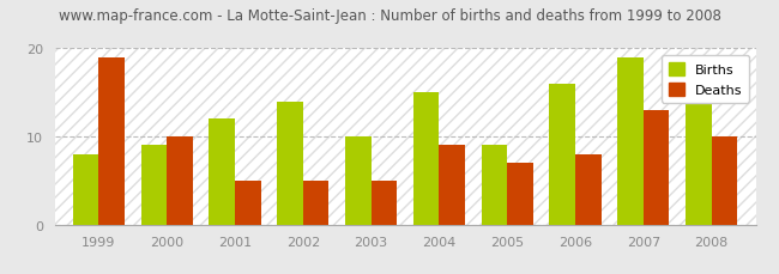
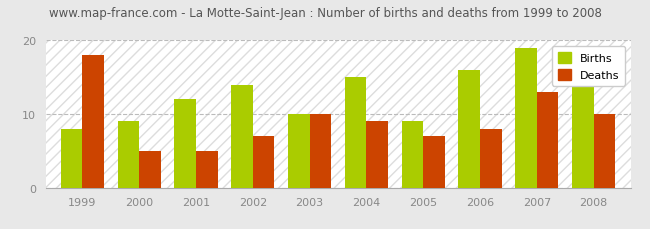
Deaths/1999: 19 -> 18
Deaths/2000: 10 -> 5
Deaths/2002: 5 -> 7
Deaths/2003: 5 -> 10
